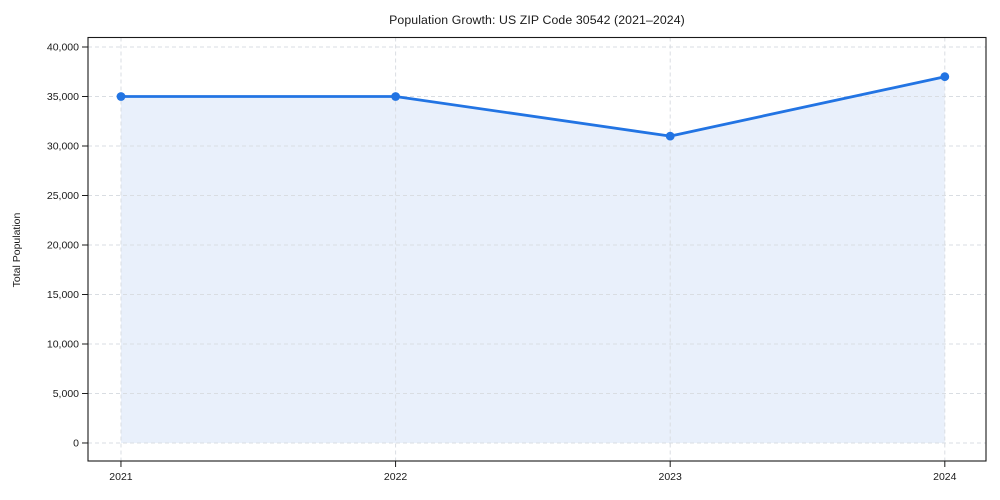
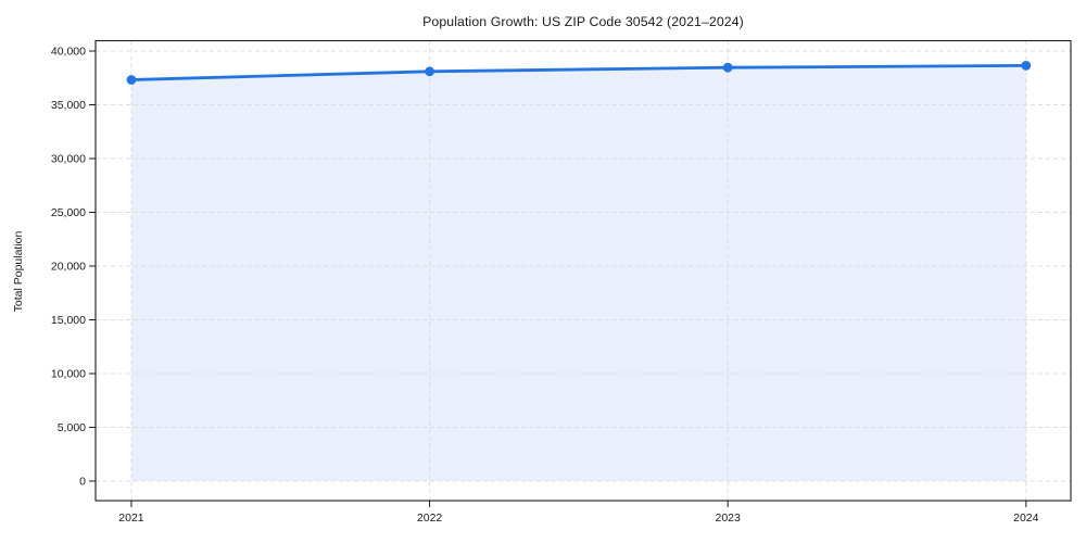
2021: 35000 -> 37000
2022: 35000 -> 38000
2023: 31000 -> 38000
2024: 37000 -> 39000
